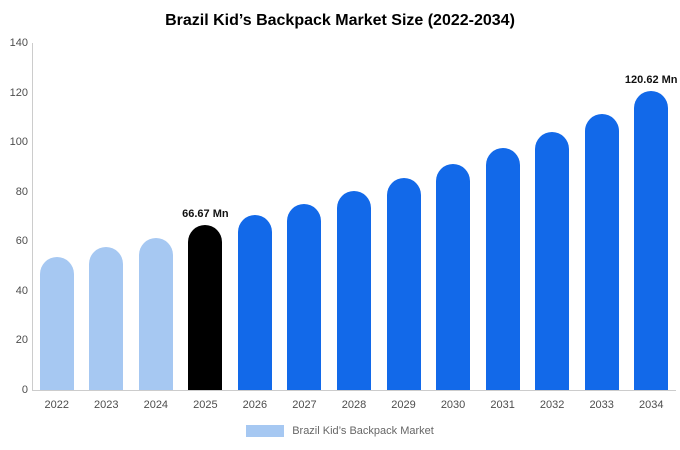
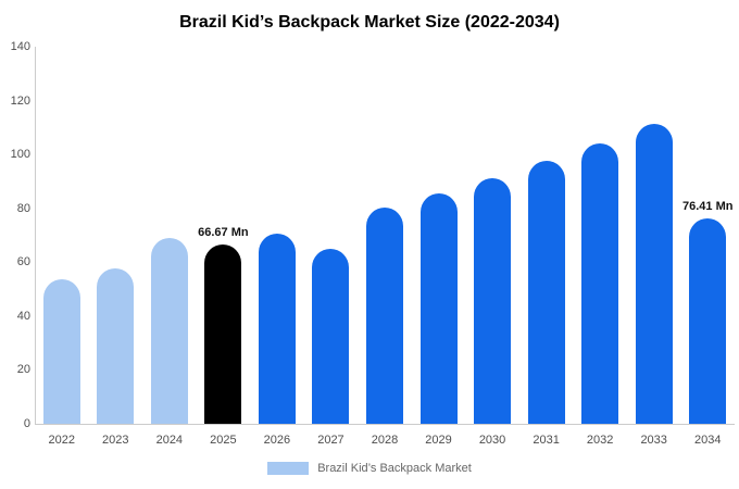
2024: 62 -> 69
2027: 75 -> 65
2034: 120.62 -> 76.41
